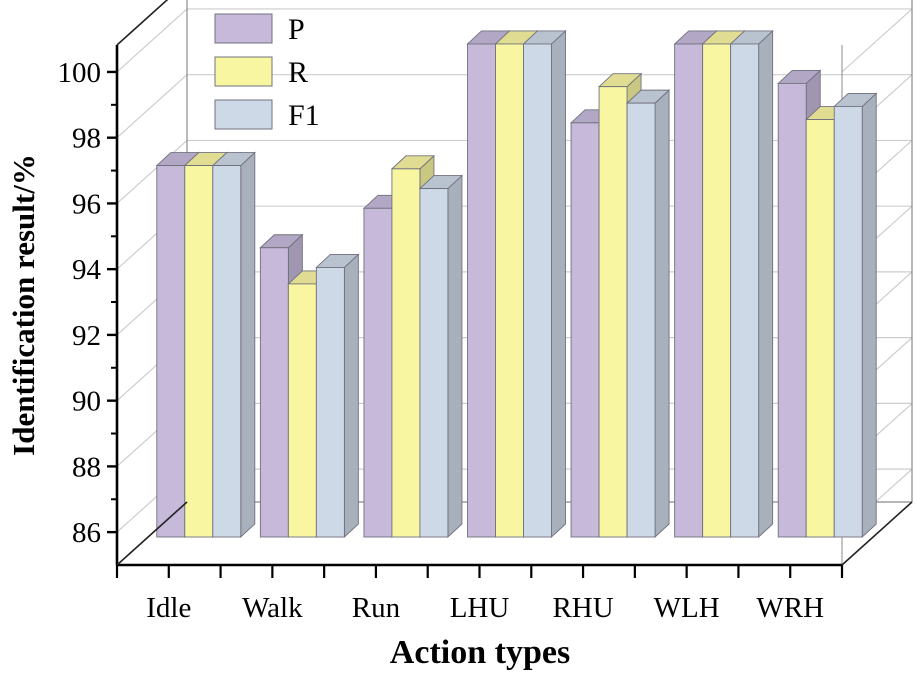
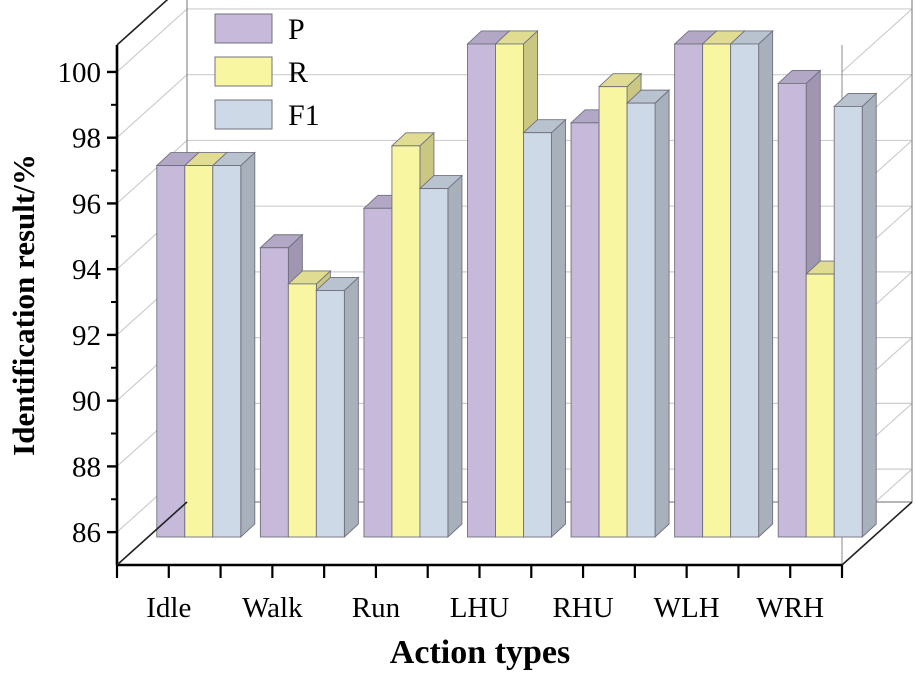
F1/Walk: 93.2 -> 92.5
R/Run: 96.2 -> 96.9
F1/LHU: 100.0 -> 97.3
R/WRH: 97.7 -> 93.0
